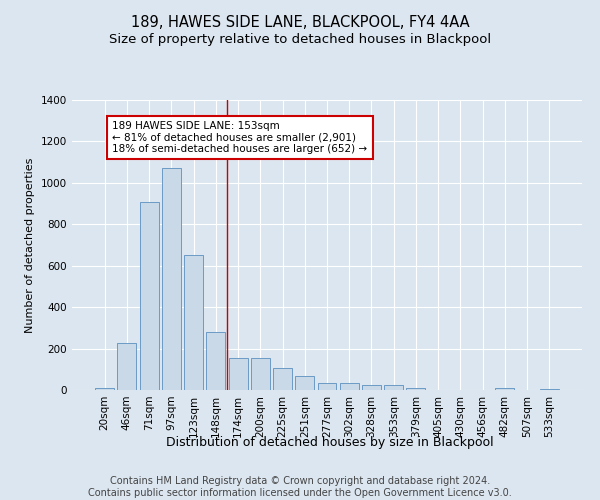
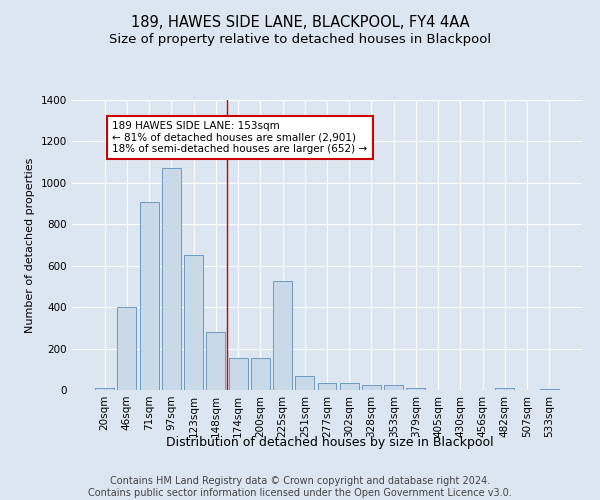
46sqm: 225 -> 400
225sqm: 105 -> 525
